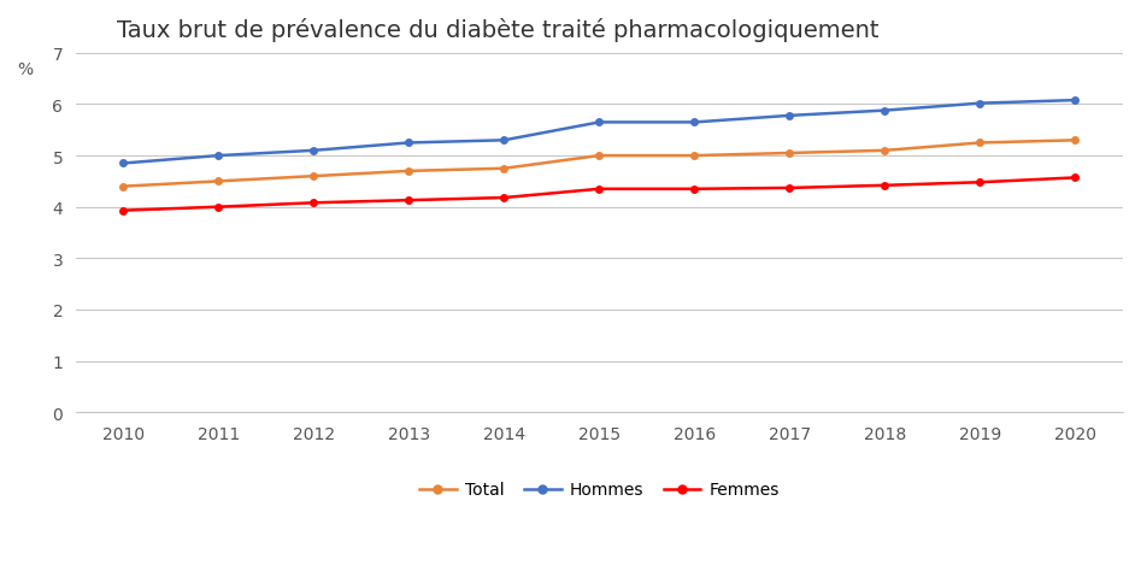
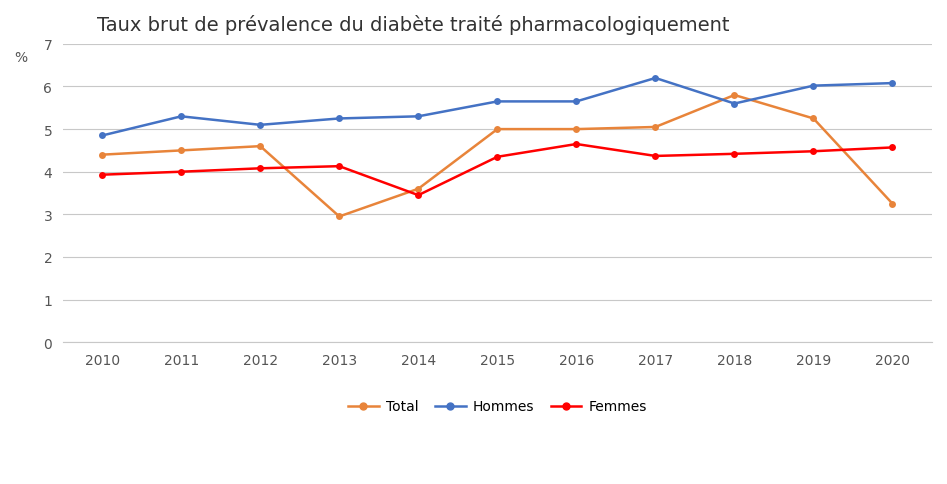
Hommes/2011: 5.00 -> 5.30
Total/2013: 4.70 -> 2.95
Total/2014: 4.75 -> 3.60
Femmes/2014: 4.18 -> 3.45
Femmes/2016: 4.35 -> 4.65
Hommes/2017: 5.78 -> 6.20
Total/2018: 5.10 -> 5.80
Hommes/2018: 5.88 -> 5.60
Total/2020: 5.30 -> 3.25
